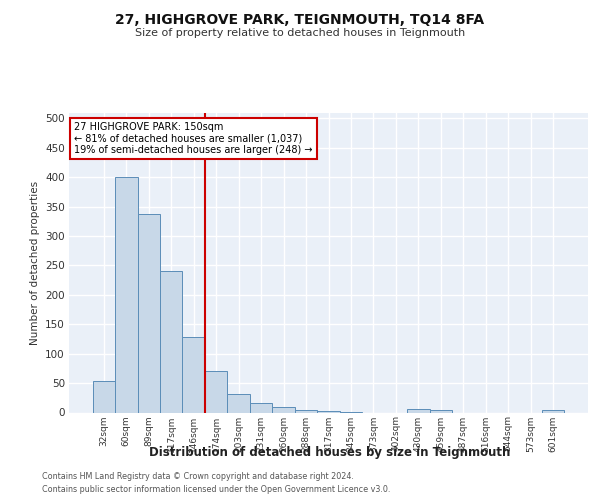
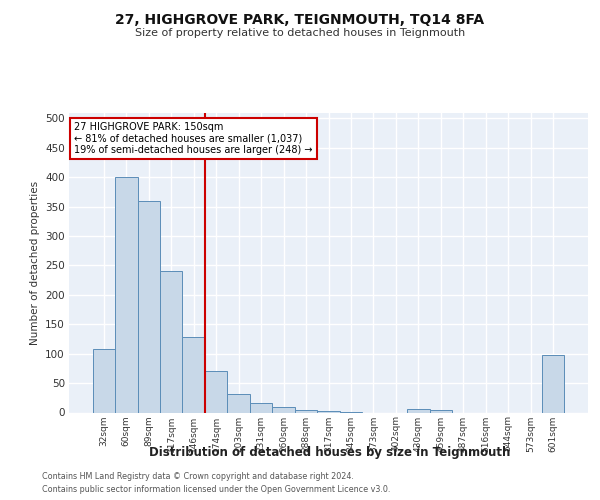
32sqm: 53 -> 108
89sqm: 338 -> 360
601sqm: 4 -> 98
